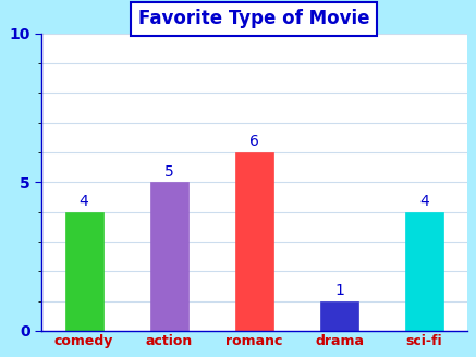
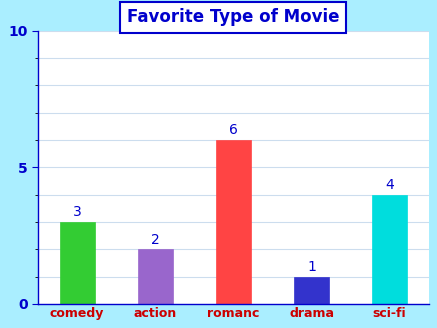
comedy: 4 -> 3
action: 5 -> 2
